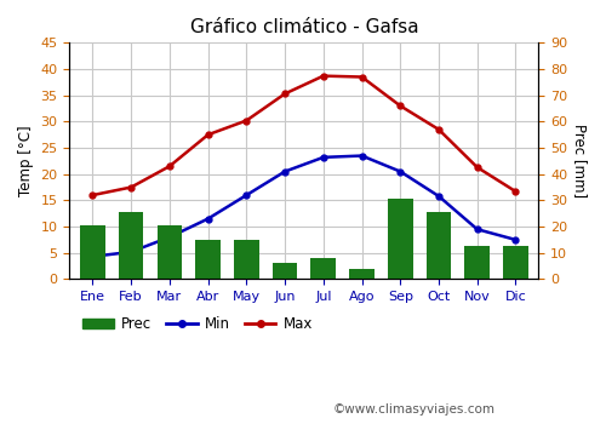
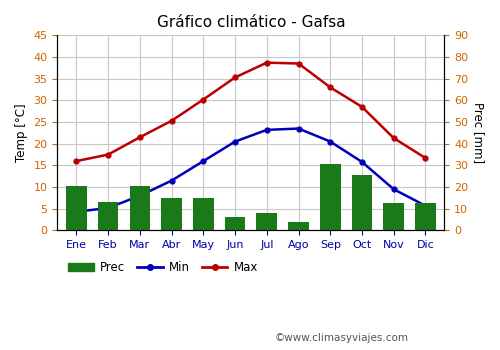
Prec/Feb: 25.5 -> 13.0
Max/Abr: 27.5 -> 25.3
Min/Dic: 7.5 -> 5.7
